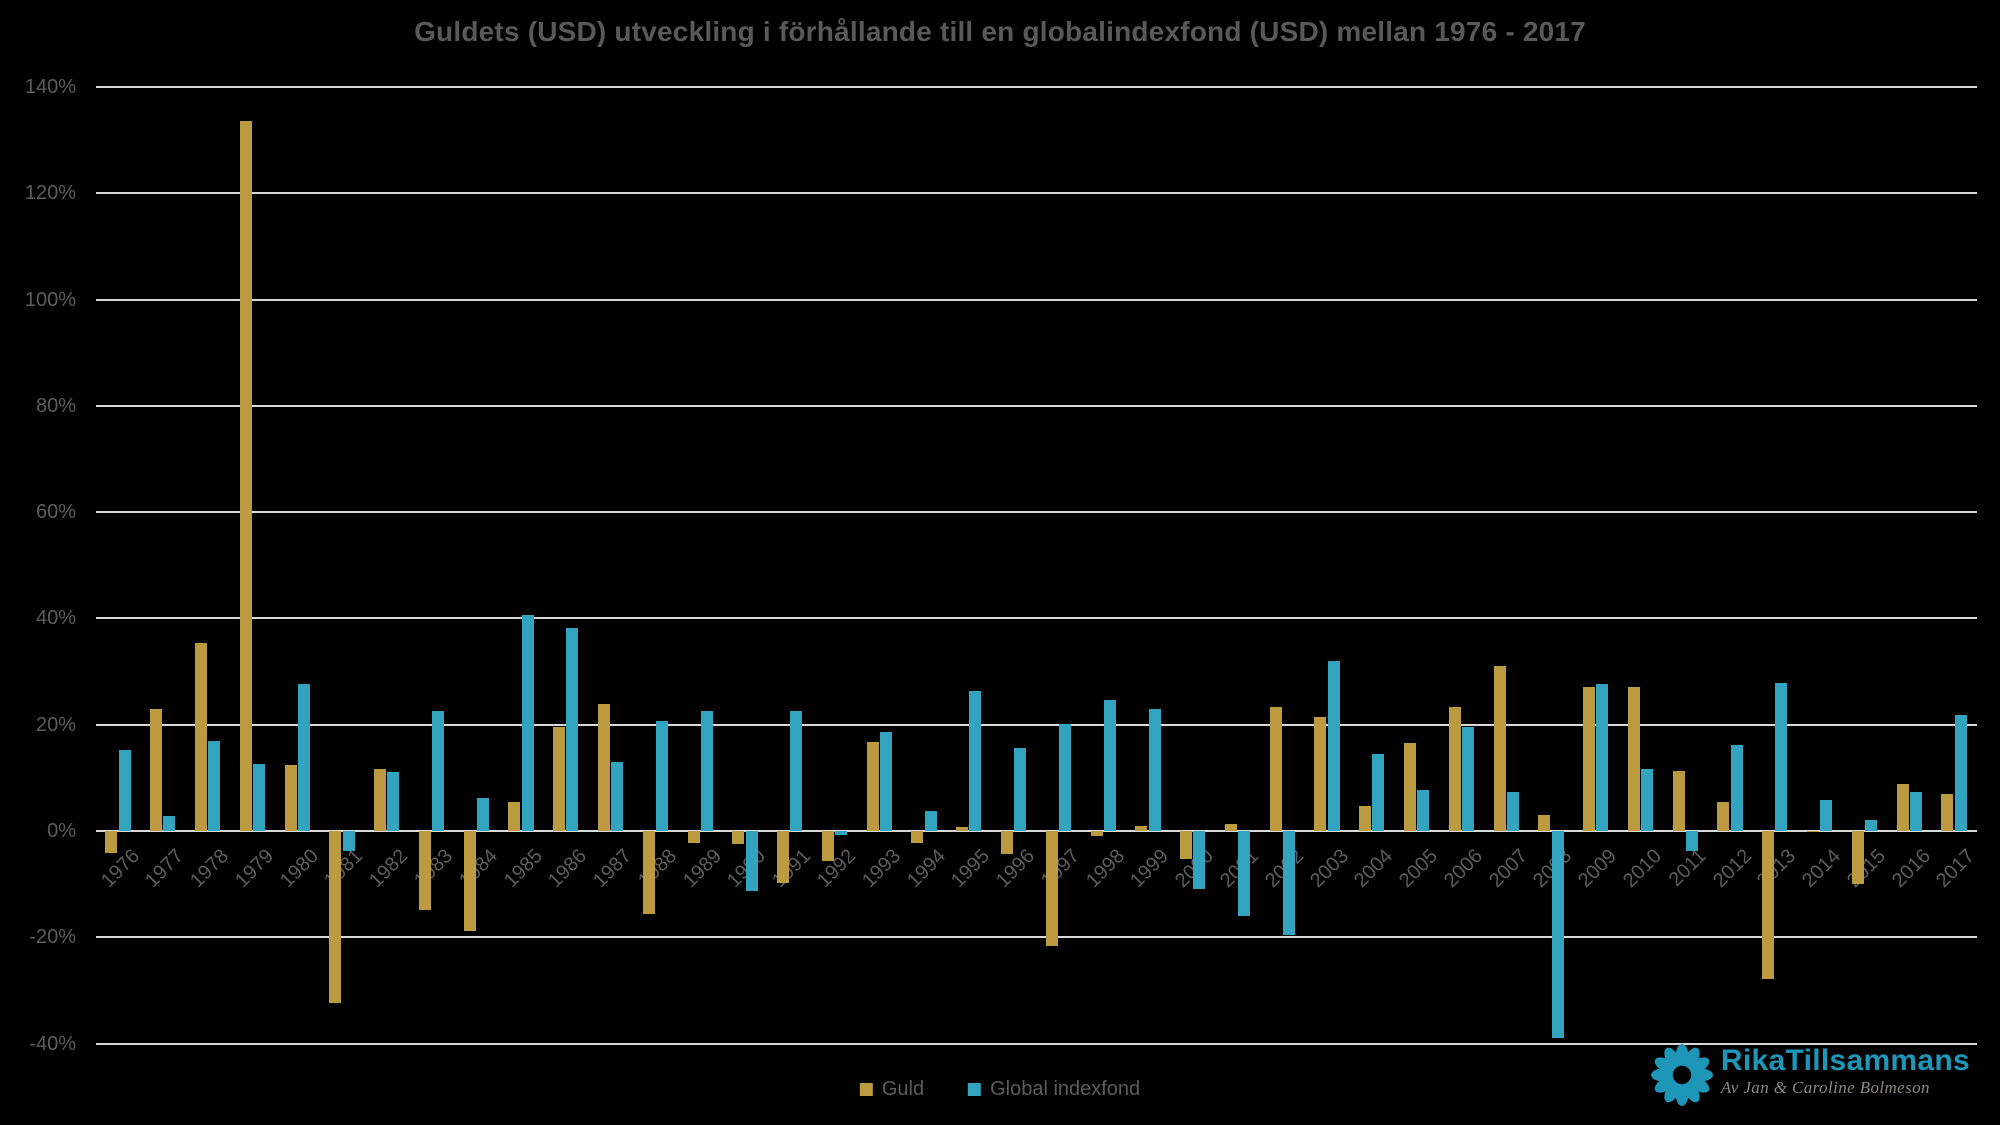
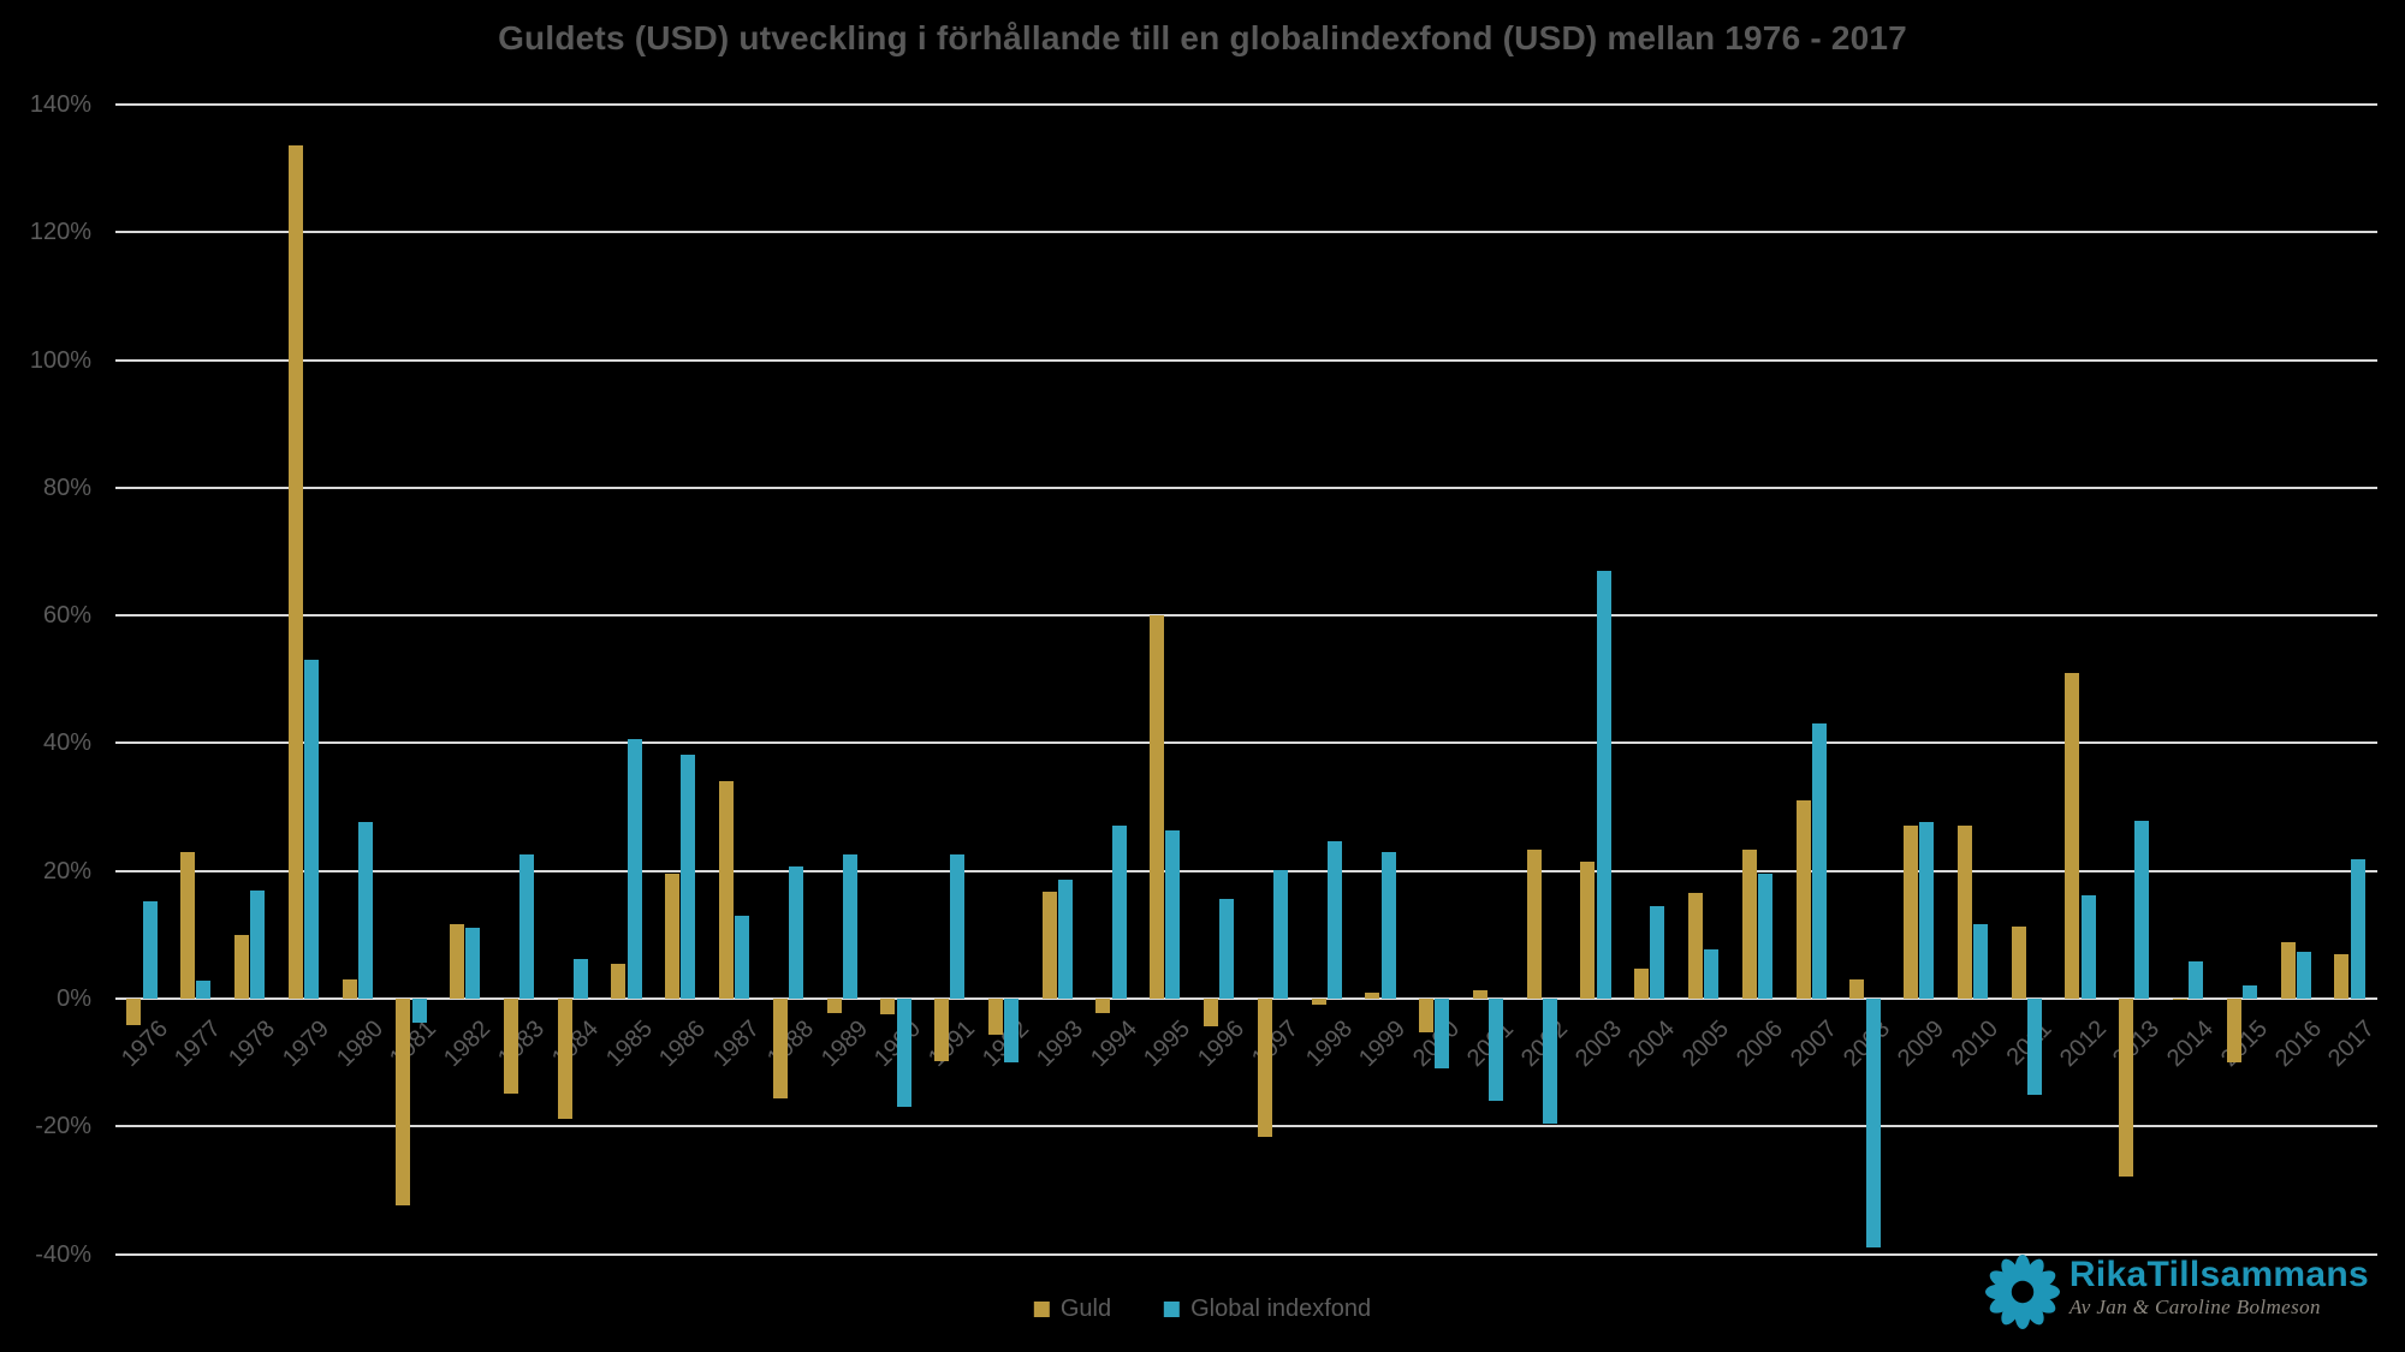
Guld/1978: 35% -> 10%
Global indexfond/1979: 13% -> 53%
Guld/1980: 12% -> 3%
Guld/1987: 24% -> 34%
Global indexfond/1990: -11% -> -17%
Global indexfond/1992: -1% -> -10%
Global indexfond/1994: 4% -> 27%
Guld/1995: 1% -> 60%
Global indexfond/2003: 32% -> 67%
Global indexfond/2007: 7% -> 43%
Global indexfond/2011: -4% -> -15%
Guld/2012: 6% -> 51%
